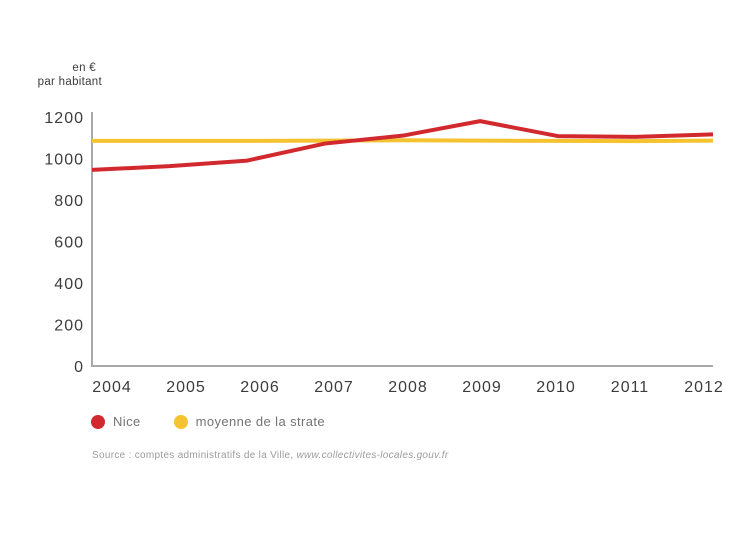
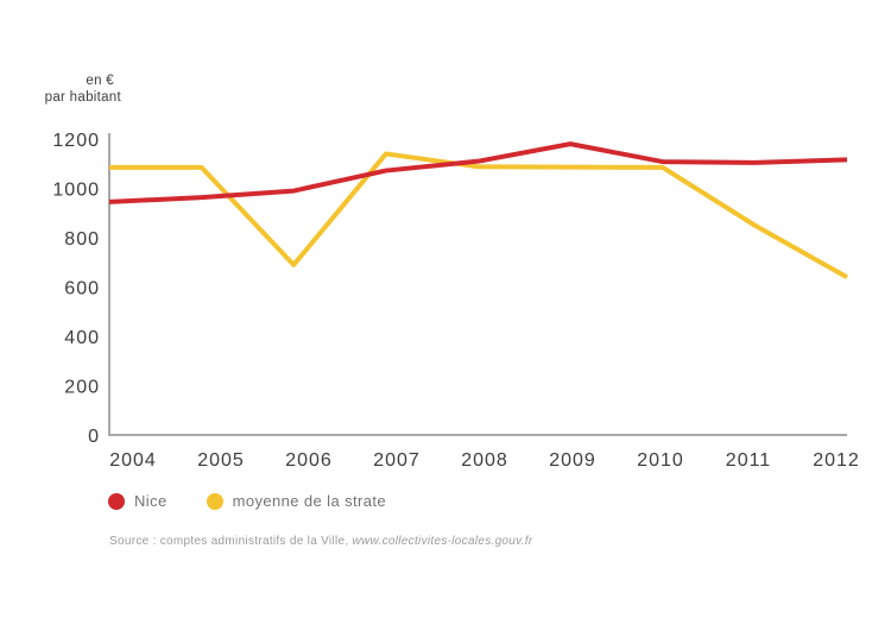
moyenne de la strate/2006: 1080 -> 690
moyenne de la strate/2007: 1090 -> 1140
moyenne de la strate/2011: 1080 -> 850
moyenne de la strate/2012: 1090 -> 640
